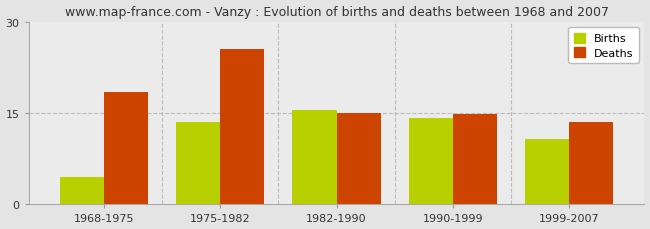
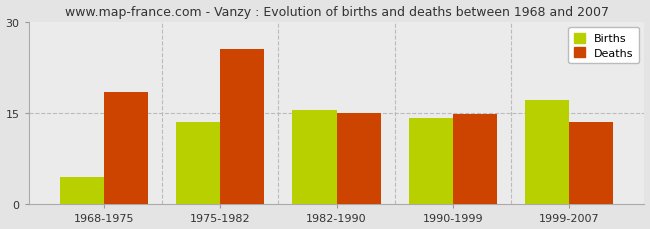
Births/1999-2007: 10.8 -> 17.2
